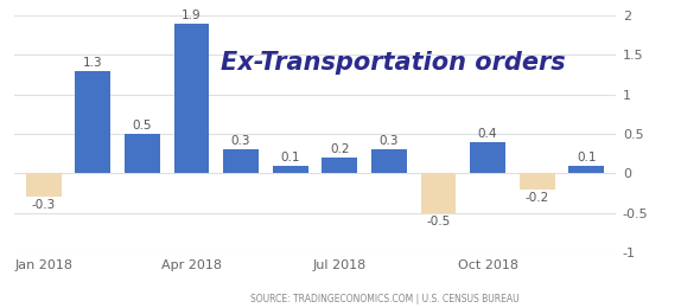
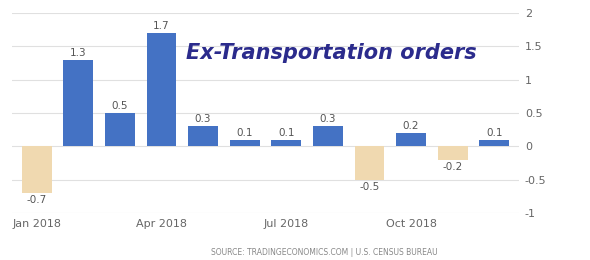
Jan 2018: -0.3 -> -0.7
Apr 2018: 1.9 -> 1.7
Jul 2018: 0.2 -> 0.1
Oct 2018: 0.4 -> 0.2
